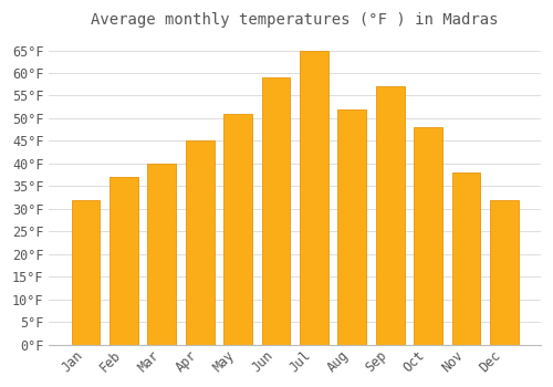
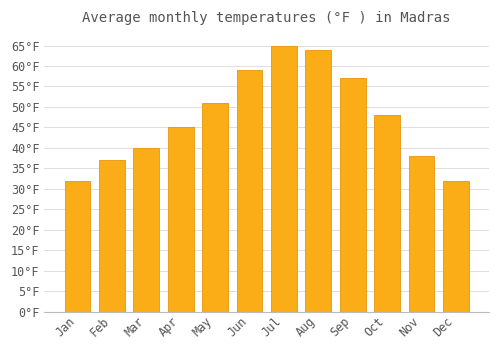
Aug: 52°F -> 64°F
